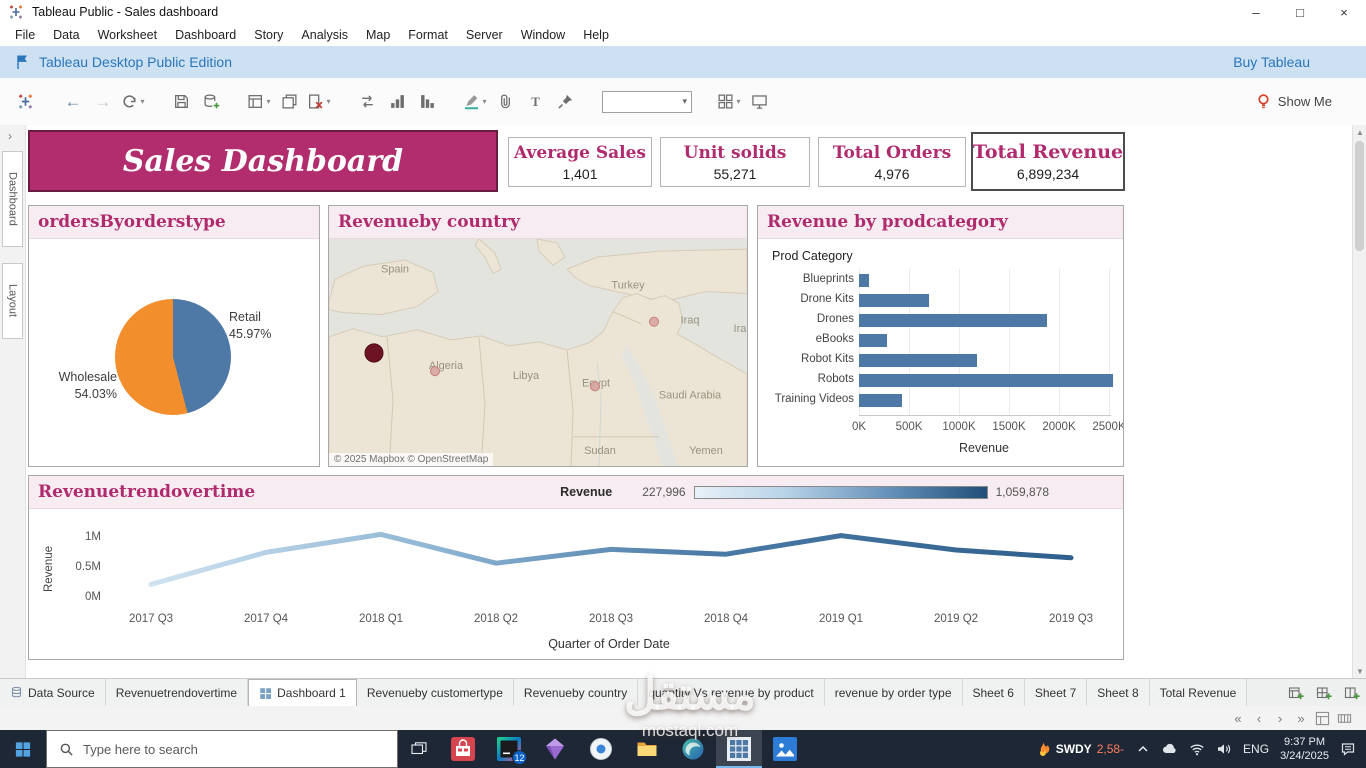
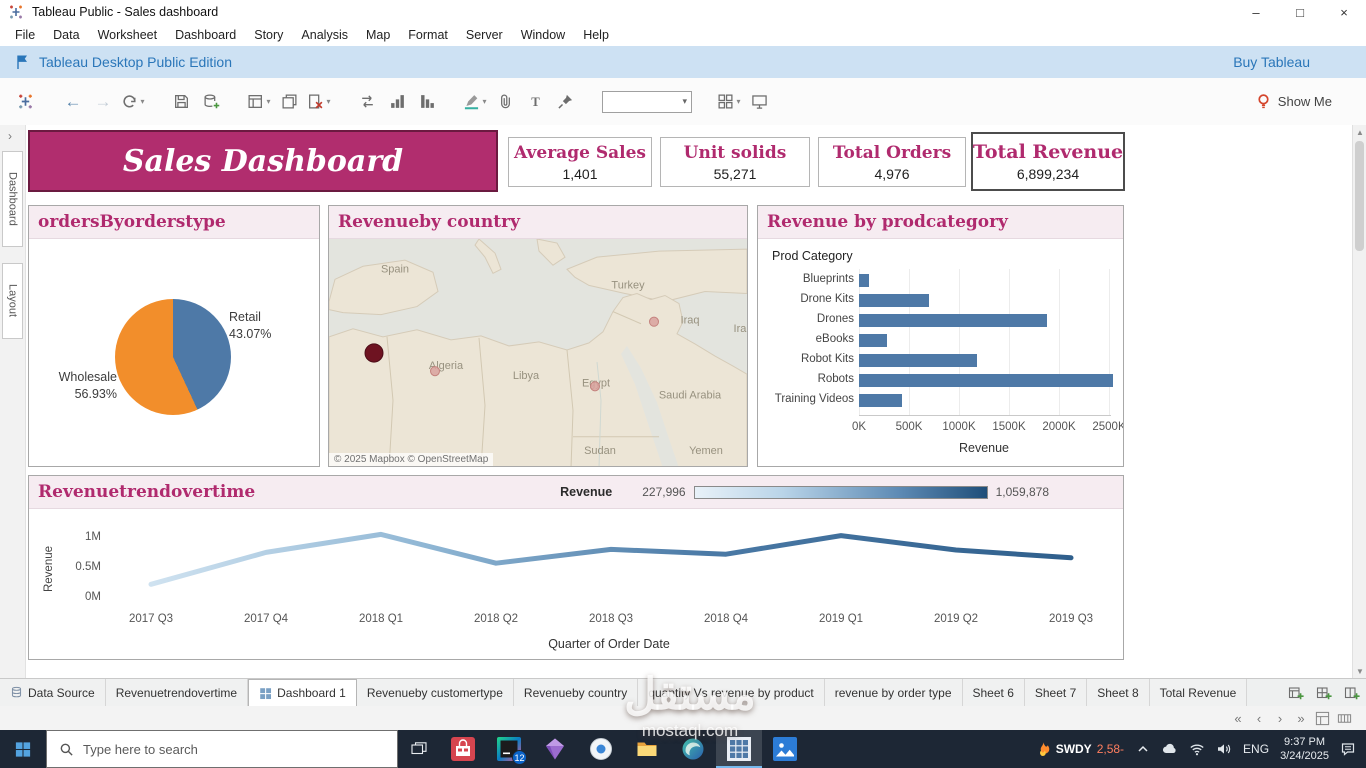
ordersByorderstype/Retail: 45.97% -> 43.07%
ordersByorderstype/Wholesale: 54.03% -> 56.93%
